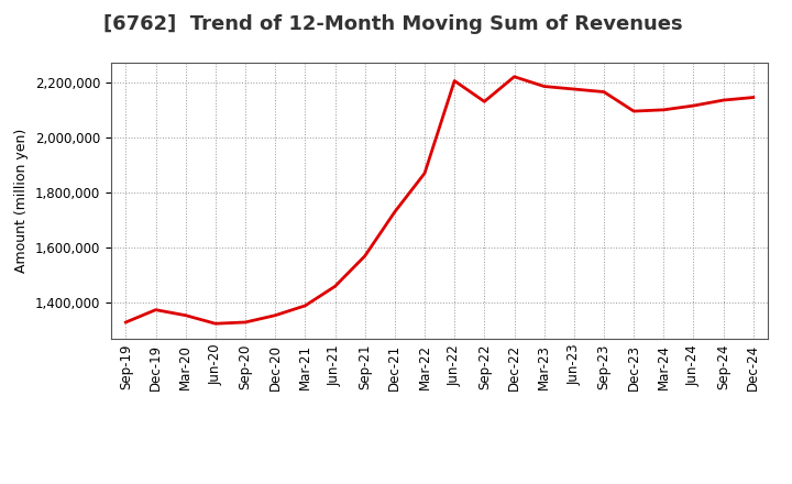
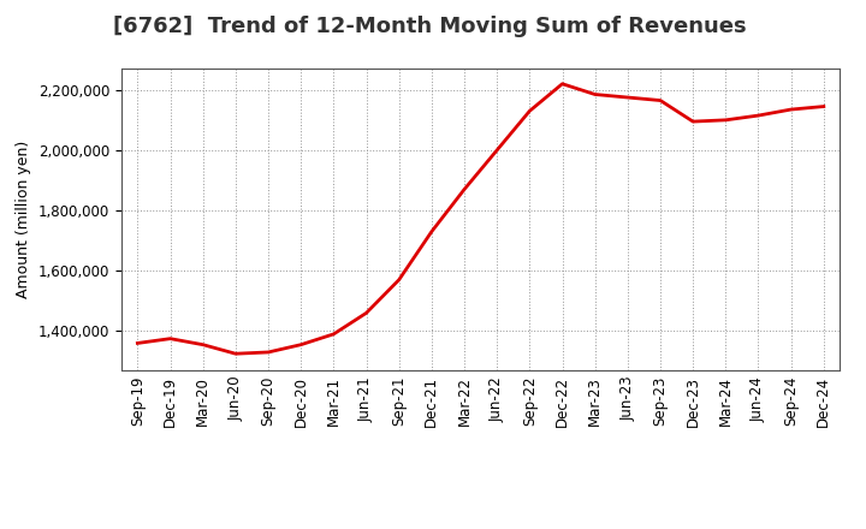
Sep-19: 1,330,000 -> 1,360,000
Jun-22: 2,205,000 -> 2,000,000
